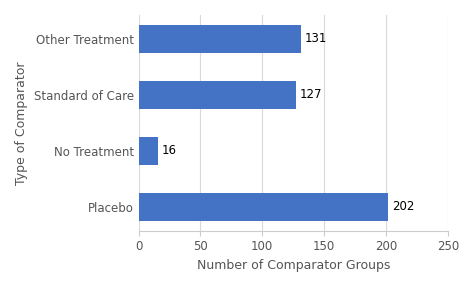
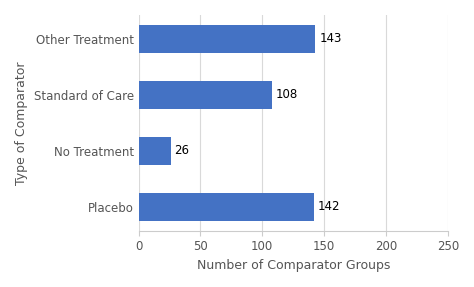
Other Treatment: 131 -> 143
Standard of Care: 127 -> 108
No Treatment: 16 -> 26
Placebo: 202 -> 142
